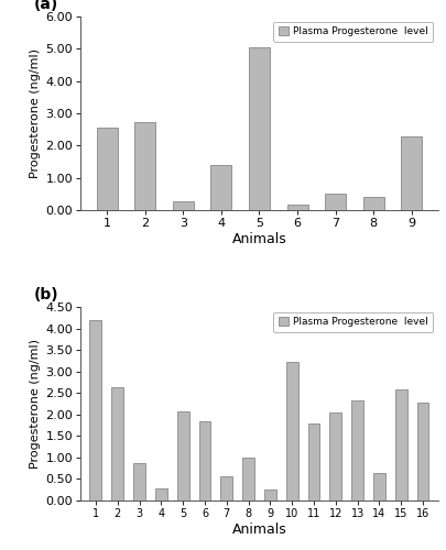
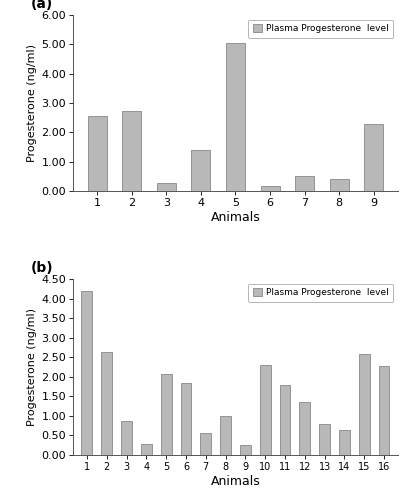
10: 3.23 -> 2.30
12: 2.05 -> 1.35
13: 2.32 -> 0.80
